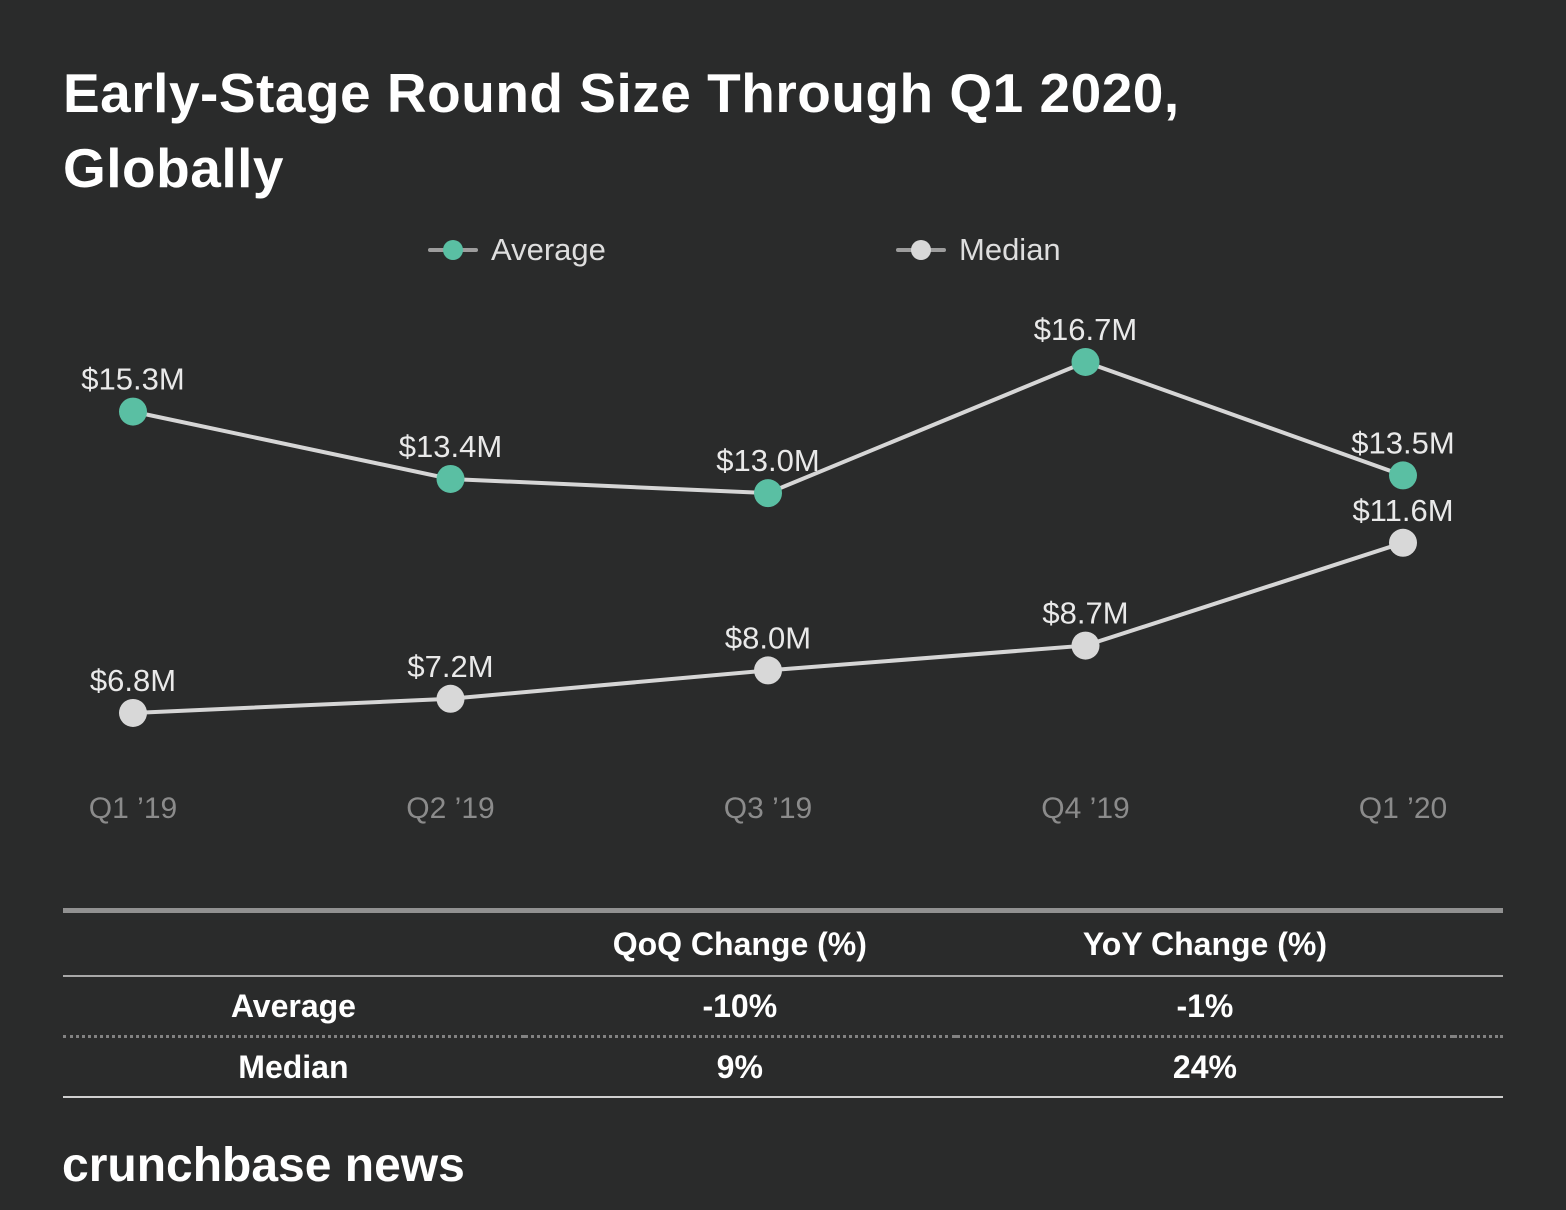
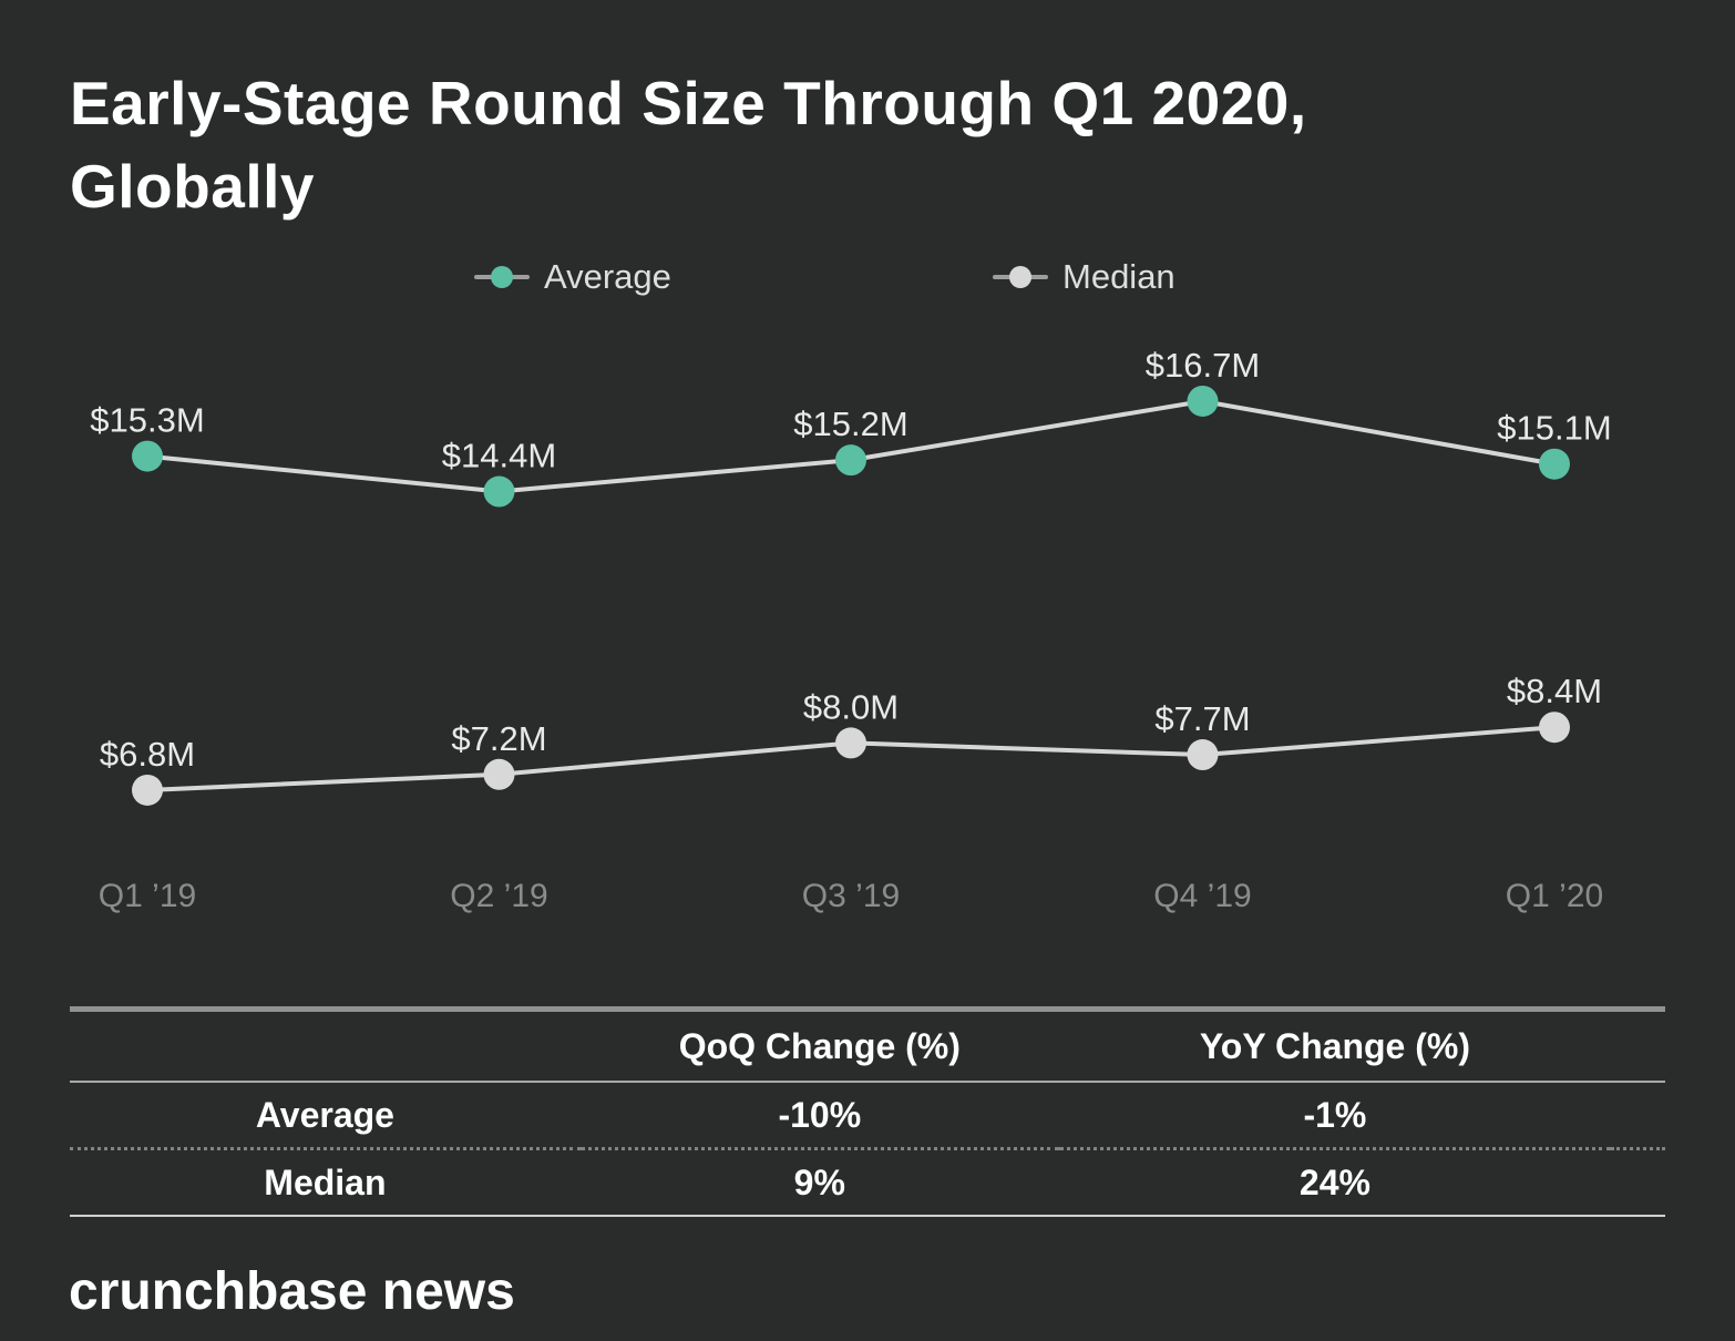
Average/Q2 ’19: $13.4M -> $14.4M
Average/Q3 ’19: $13.0M -> $15.2M
Median/Q4 ’19: $8.7M -> $7.7M
Average/Q1 ’20: $13.5M -> $15.1M
Median/Q1 ’20: $11.6M -> $8.4M
